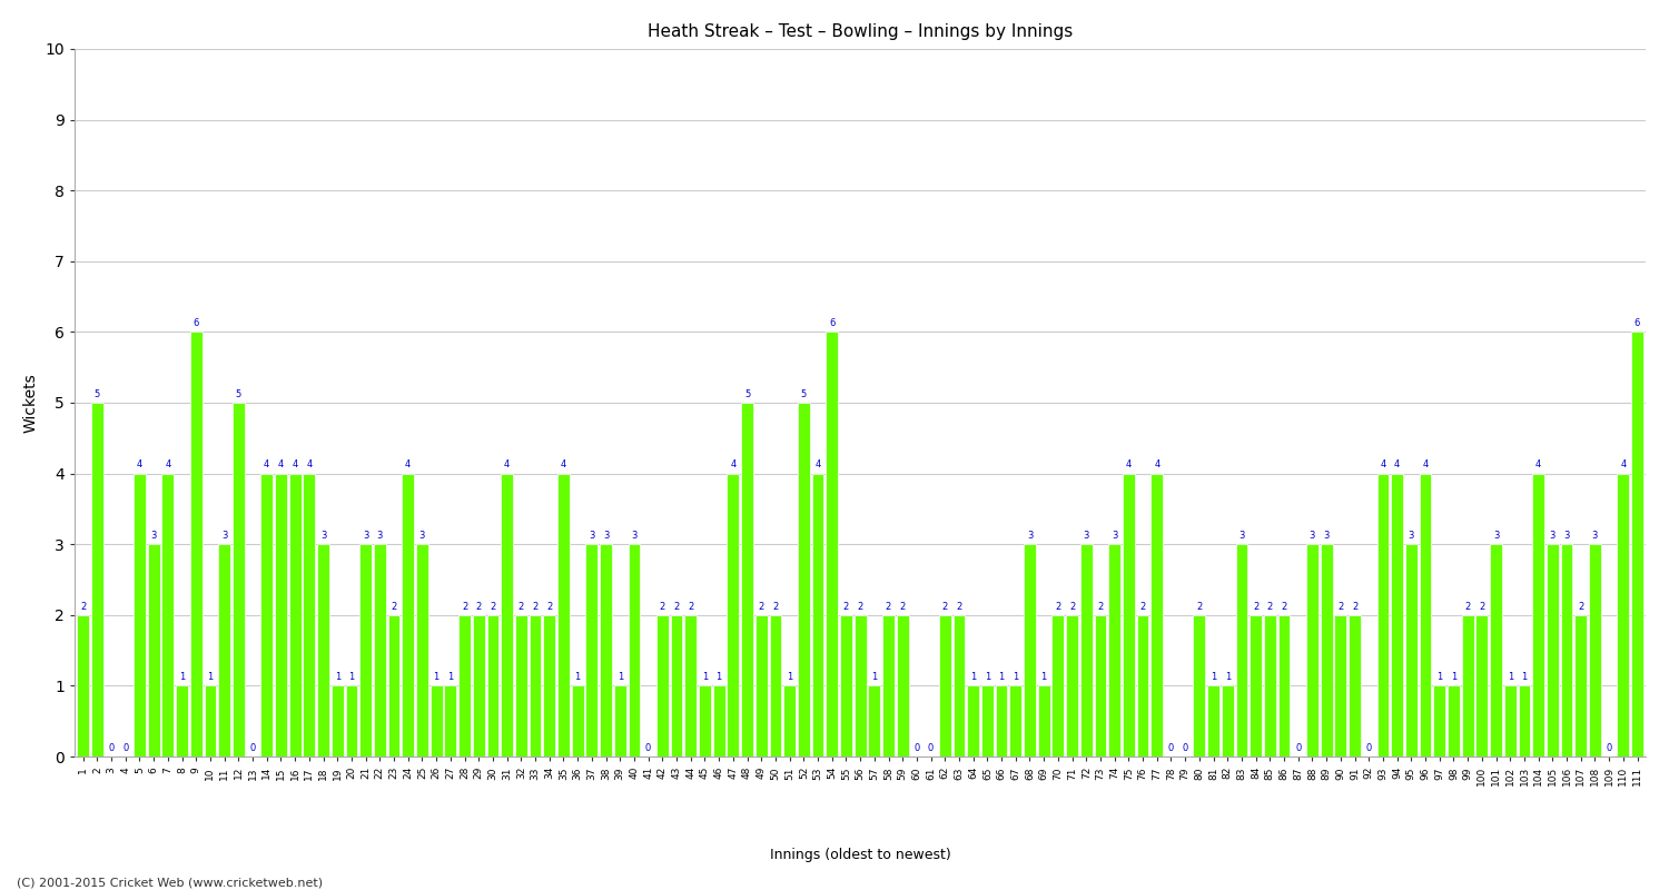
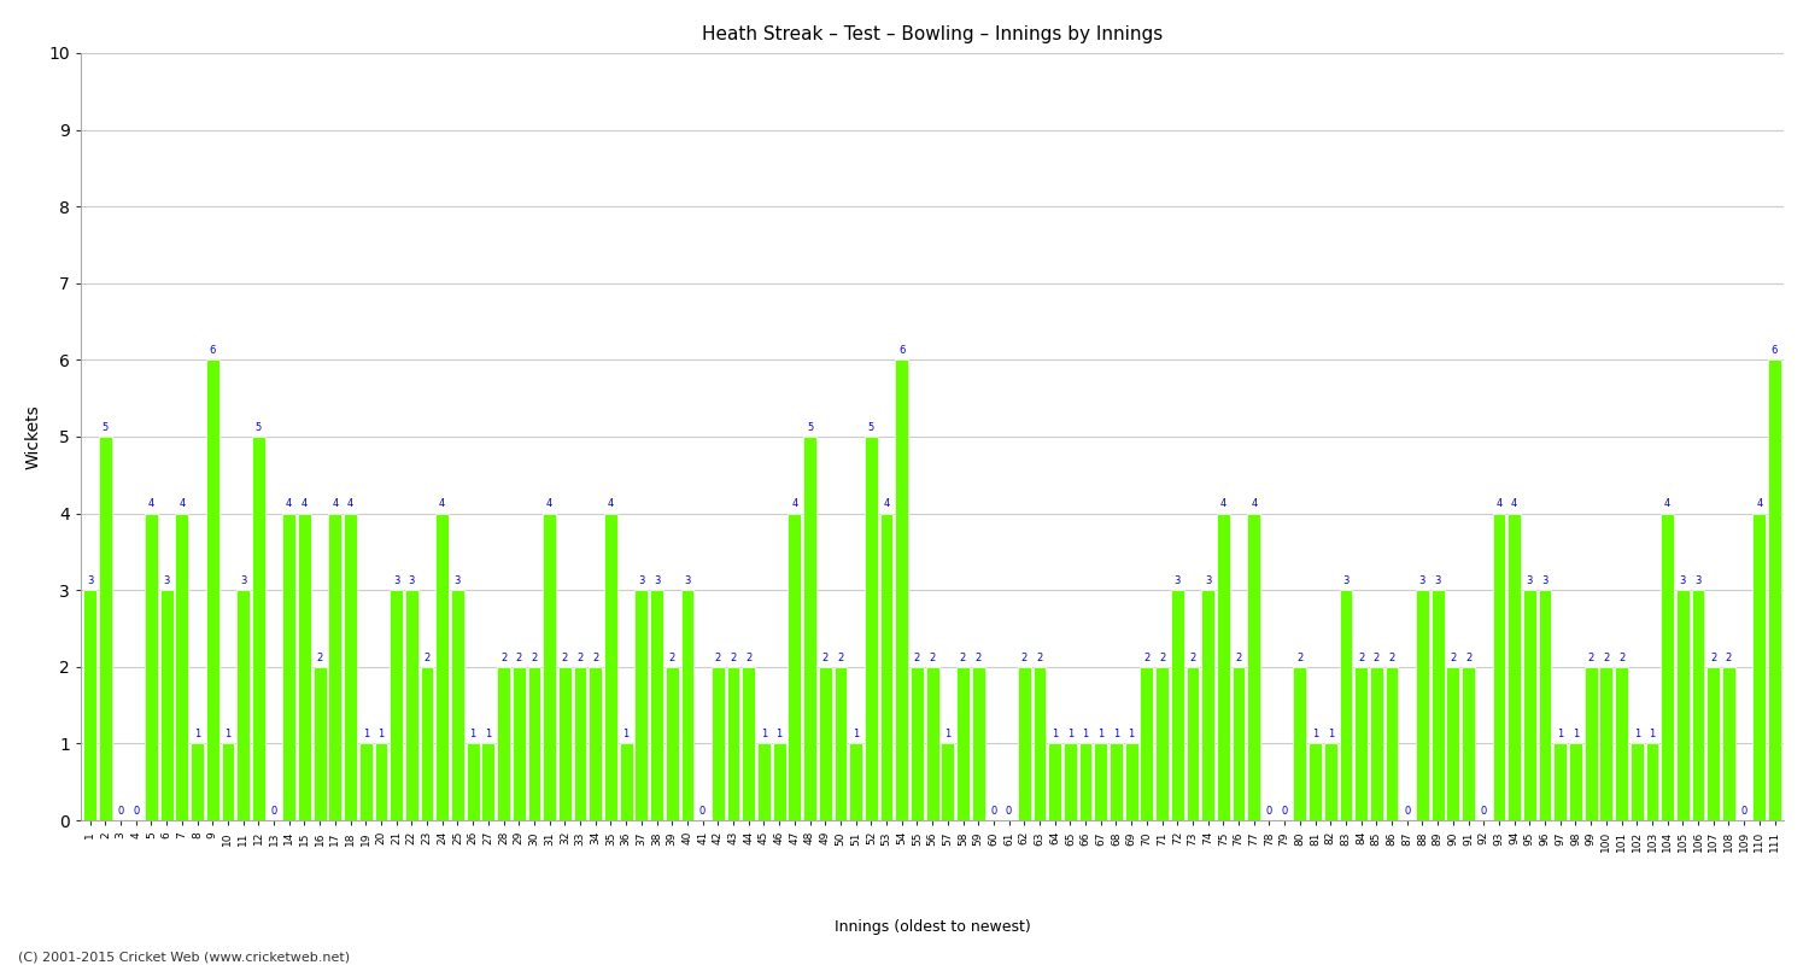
1: 2 -> 3
16: 4 -> 2
18: 3 -> 4
39: 1 -> 2
68: 3 -> 1
96: 4 -> 3
101: 3 -> 2
108: 3 -> 2
